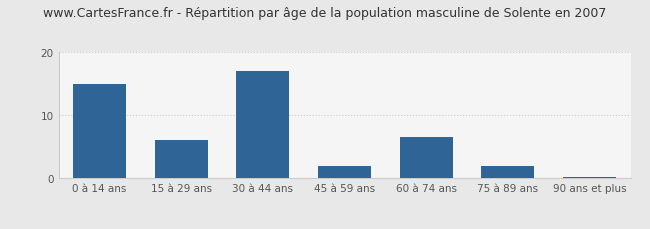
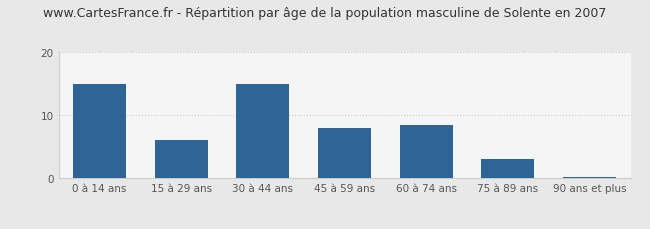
30 à 44 ans: 17.0 -> 15.0
45 à 59 ans: 2.0 -> 8.0
60 à 74 ans: 6.6 -> 8.5
75 à 89 ans: 2.0 -> 3.0
